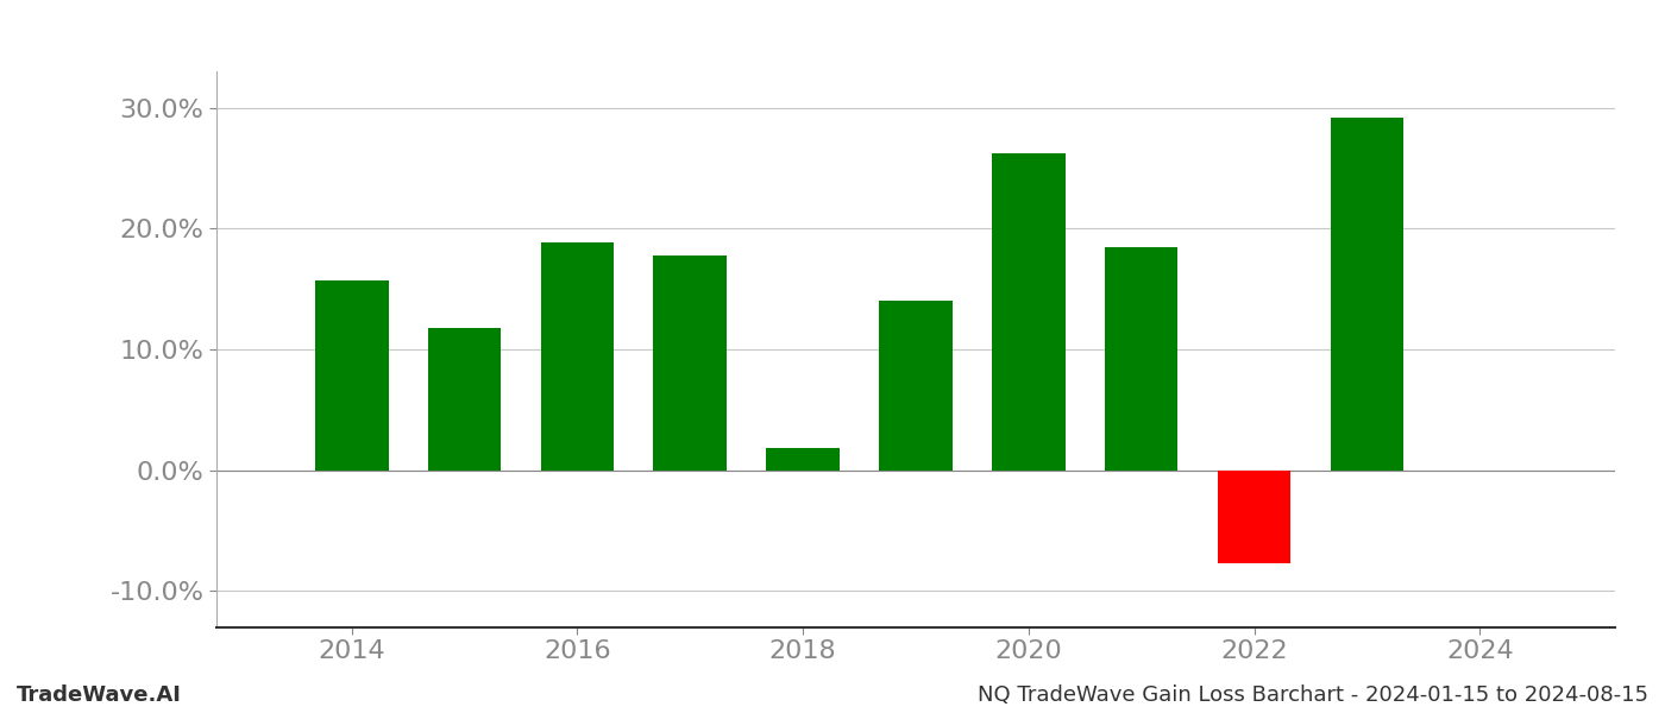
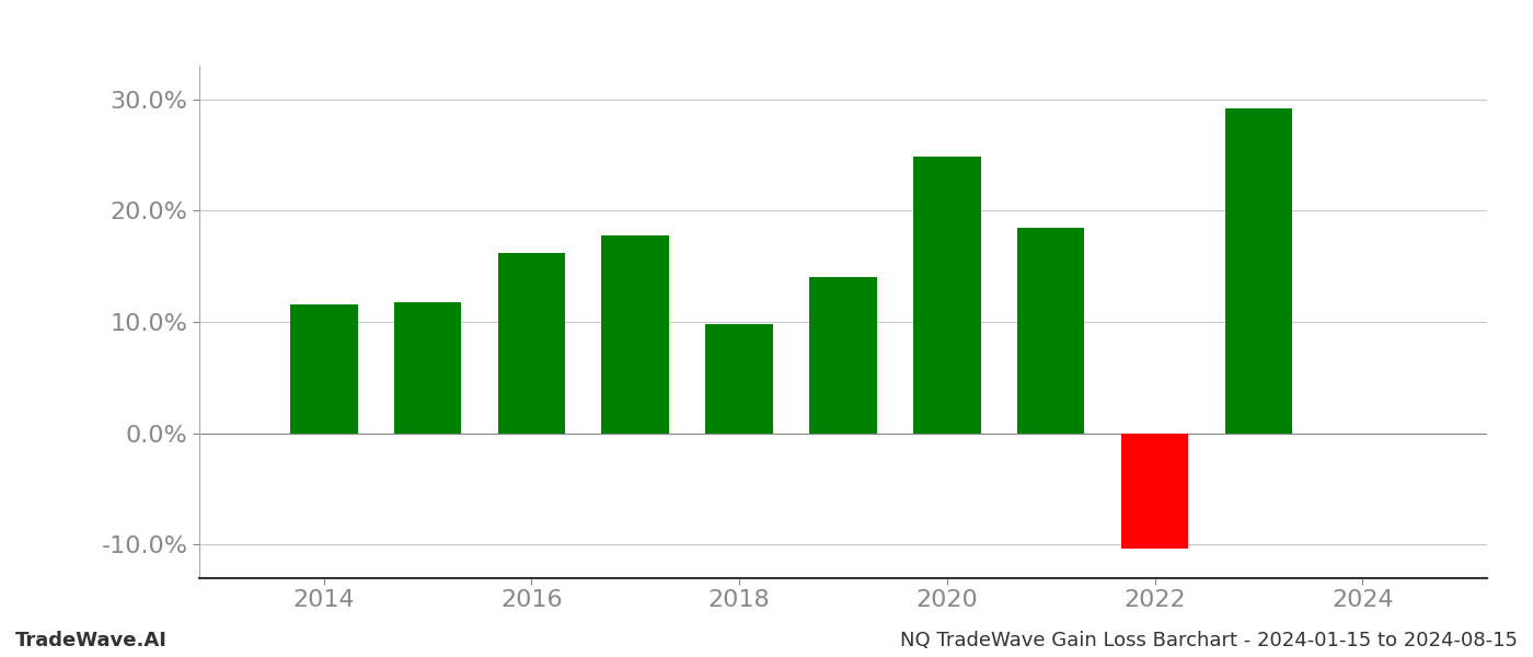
2014: 15.7% -> 11.6%
2016: 18.8% -> 16.2%
2018: 1.8% -> 9.8%
2020: 26.2% -> 24.8%
2022: -7.7% -> -10.3%
